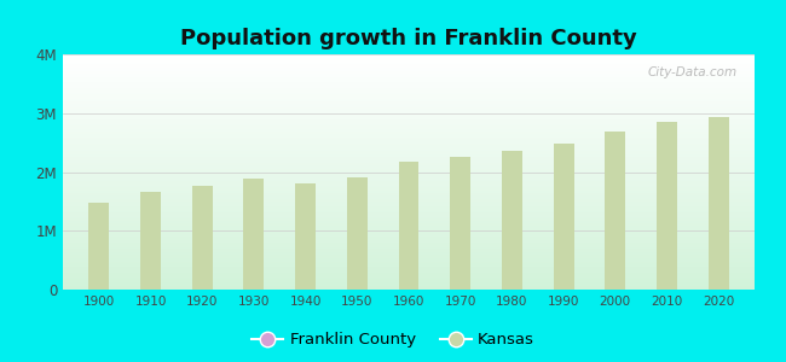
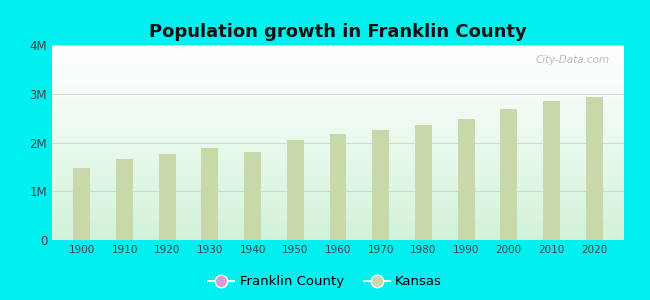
1950: 1.90M -> 2.05M
